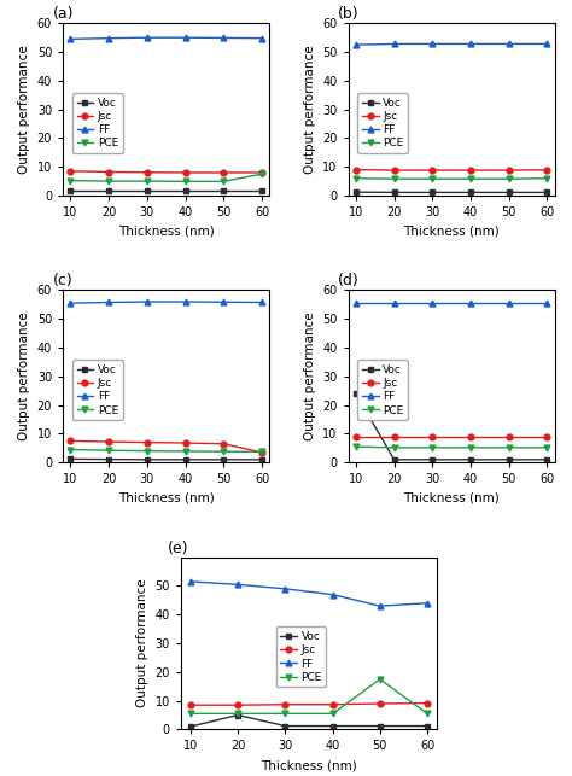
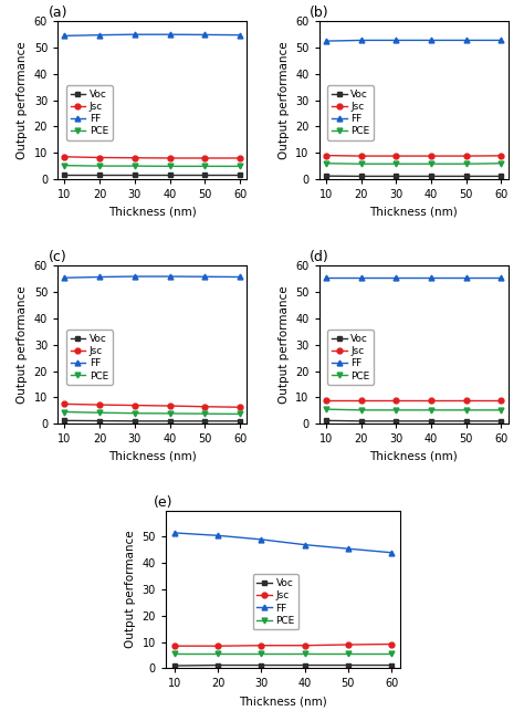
(a)/PCE/60: 7.5 -> 4.9
(c)/Jsc/60: 3.5 -> 6.3
(d)/Voc/10: 24.0 -> 1.2
(e)/Voc/20: 5.0 -> 1.2
(e)/FF/50: 43.0 -> 45.5
(e)/PCE/50: 17.5 -> 5.5
